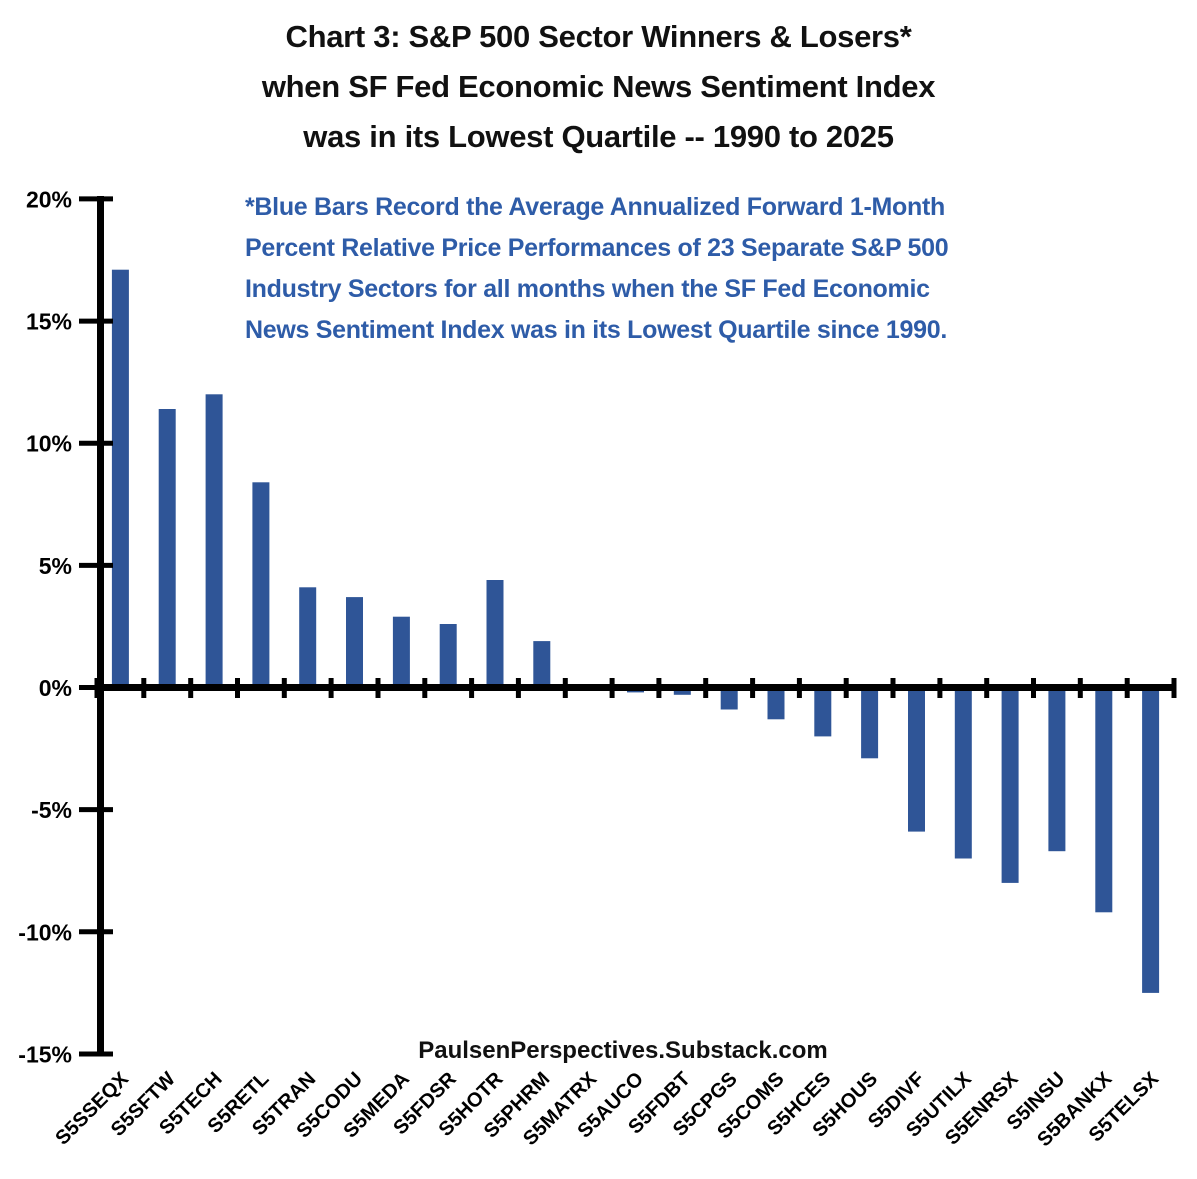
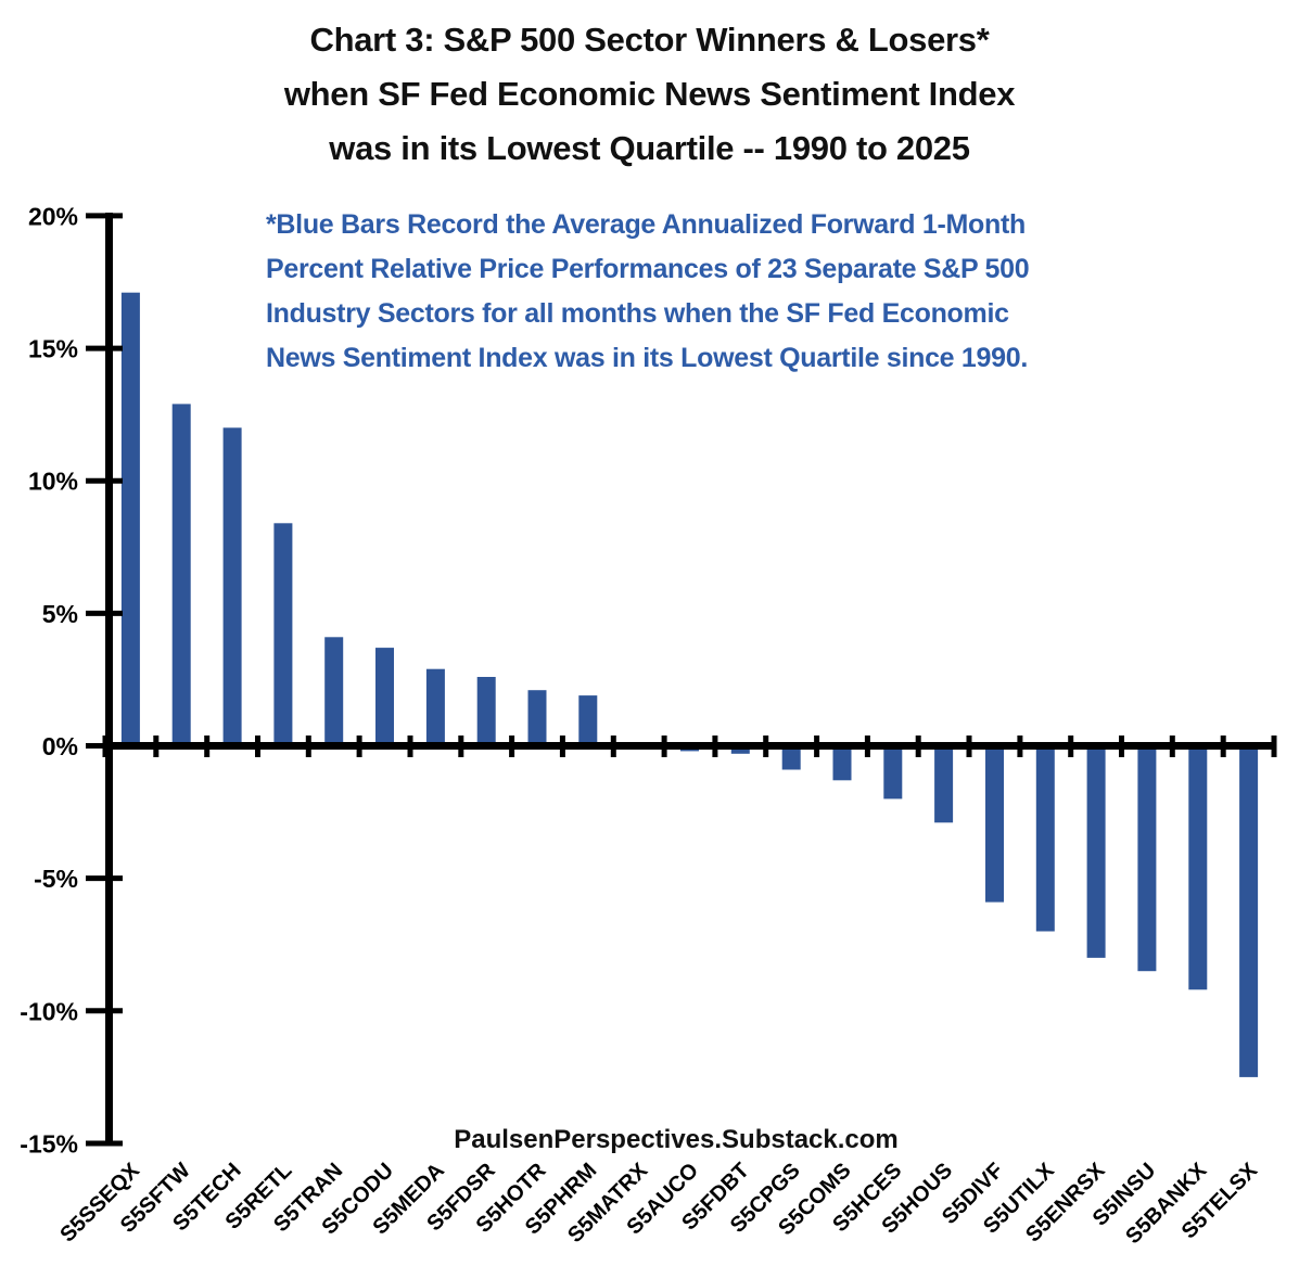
S5SFTW: 11.4% -> 12.9%
S5HOTR: 4.4% -> 2.1%
S5INSU: -6.7% -> -8.5%
